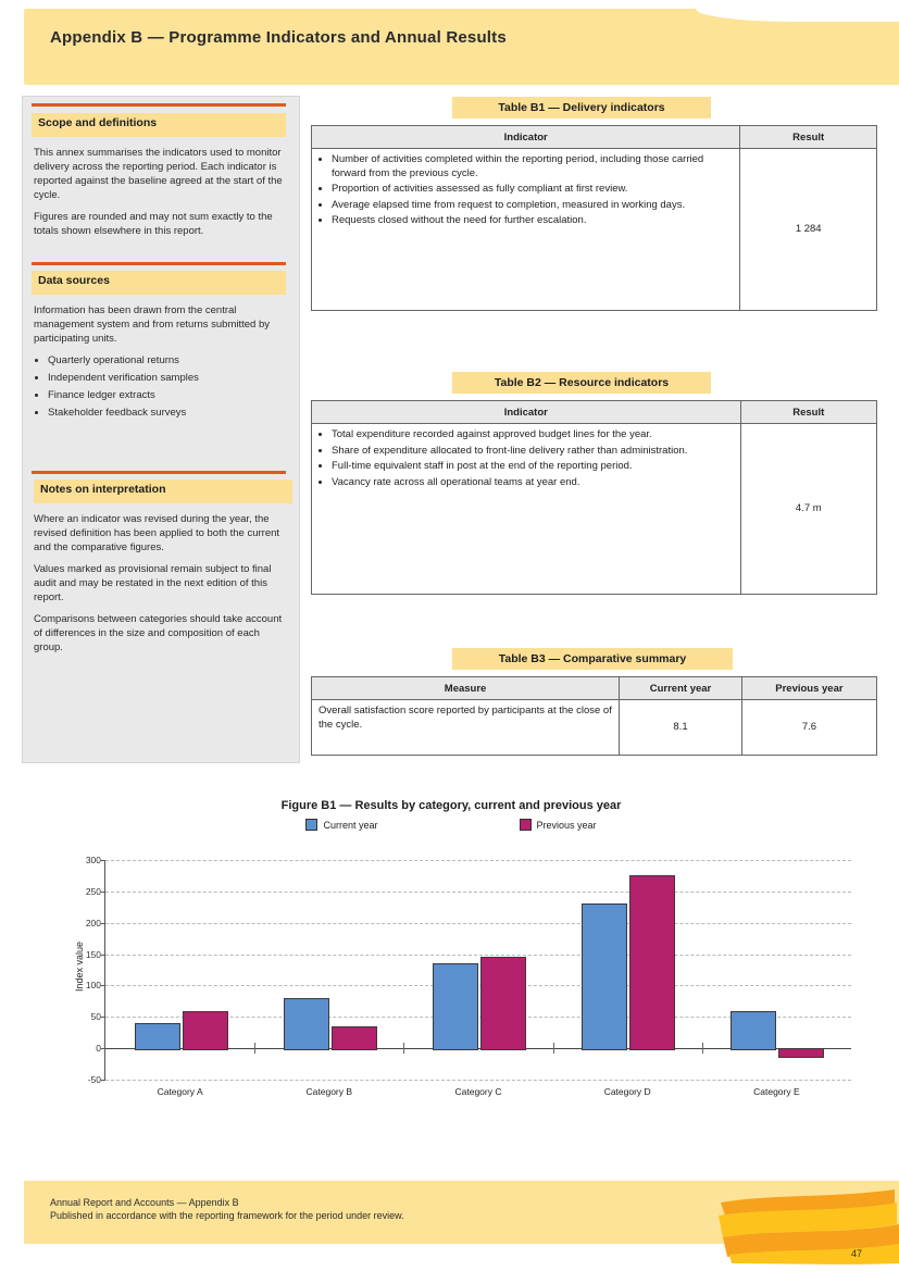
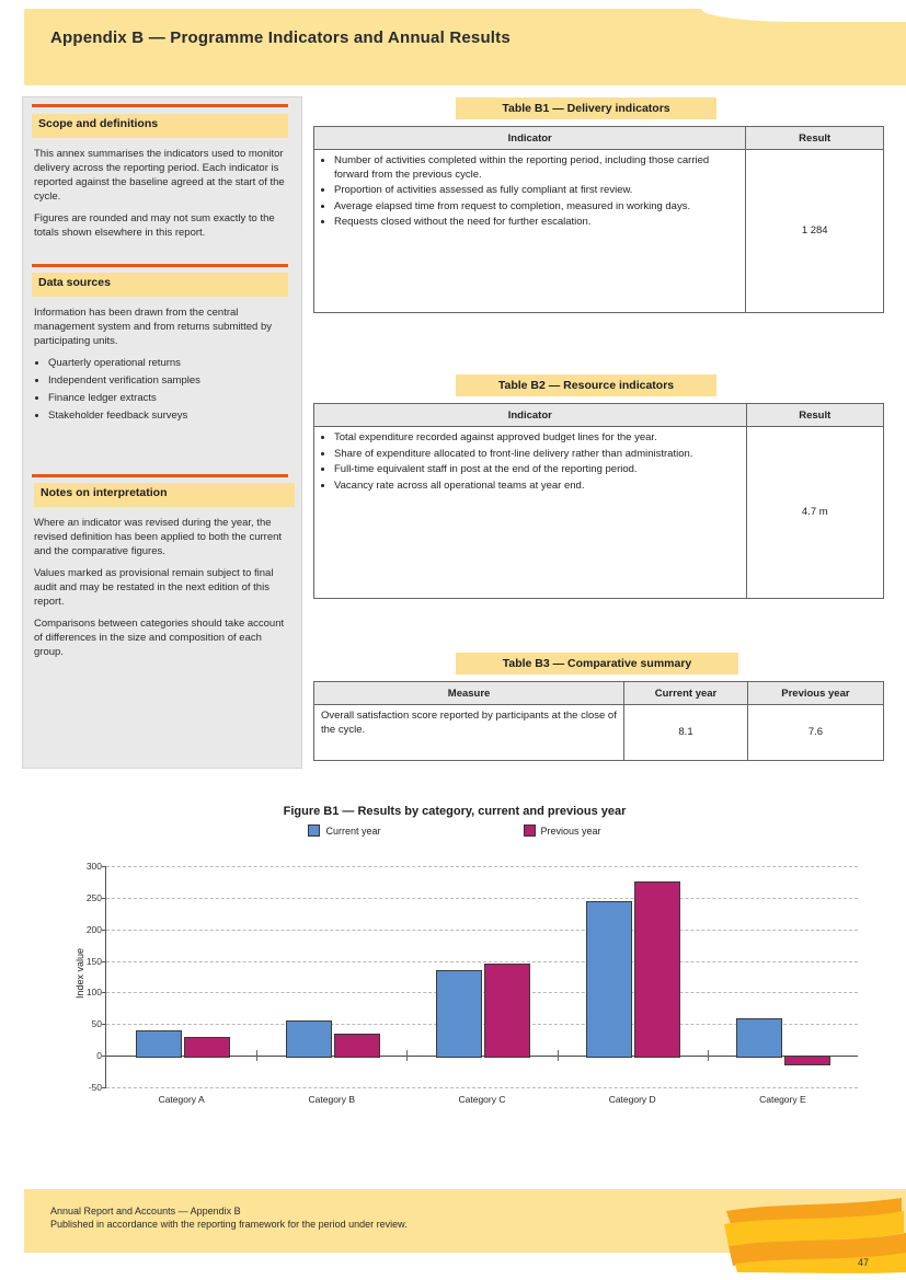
Previous year/Category A: 60 -> 30
Current year/Category B: 80 -> 60
Current year/Category D: 230 -> 240
